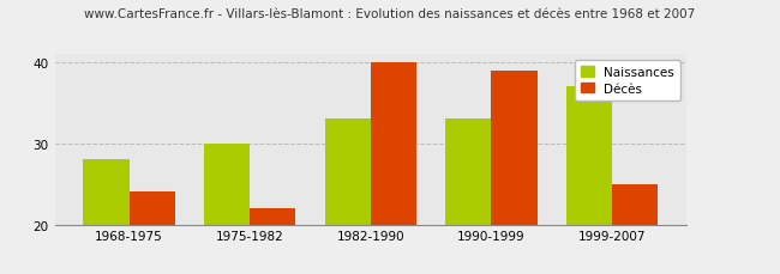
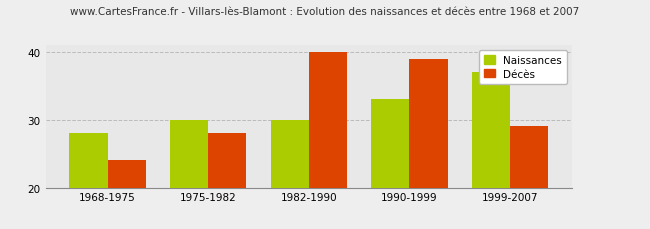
Décès/1975-1982: 22 -> 28
Naissances/1982-1990: 33 -> 30
Décès/1999-2007: 25 -> 29
